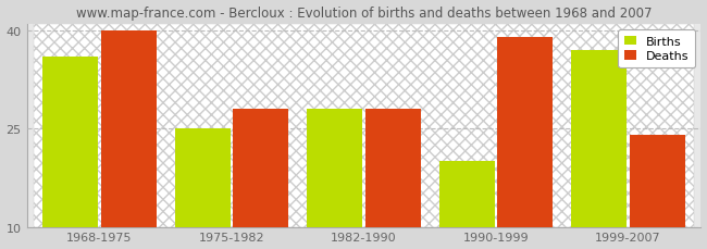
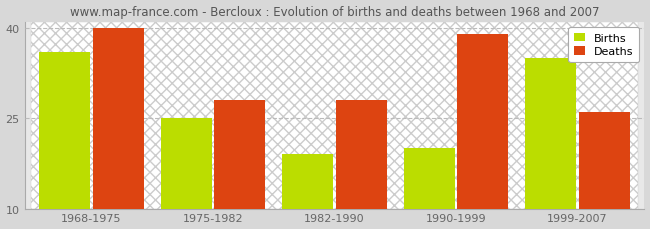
Births/1982-1990: 28 -> 19
Births/1999-2007: 37 -> 35
Deaths/1999-2007: 24 -> 26
